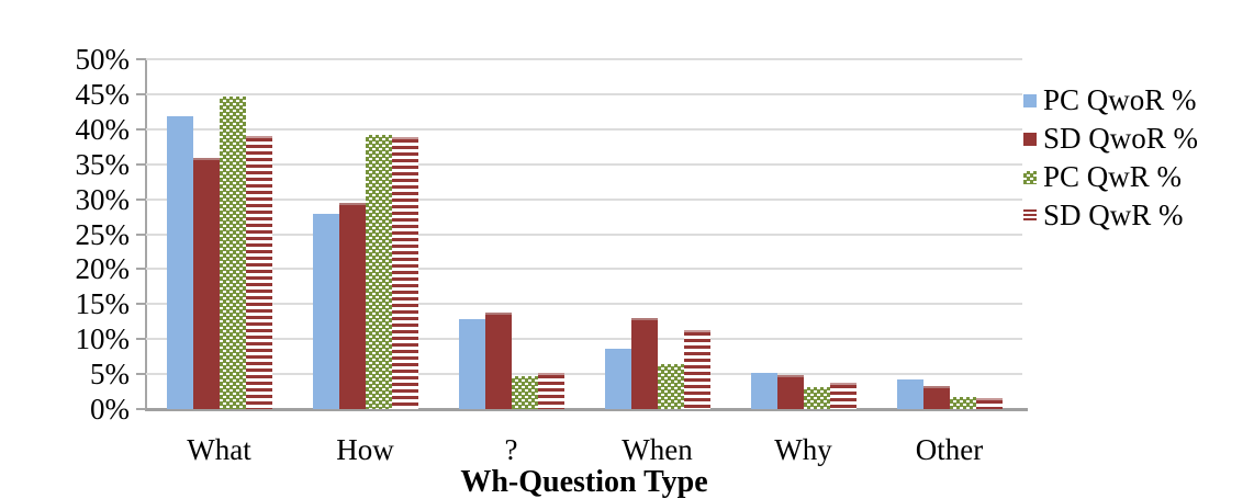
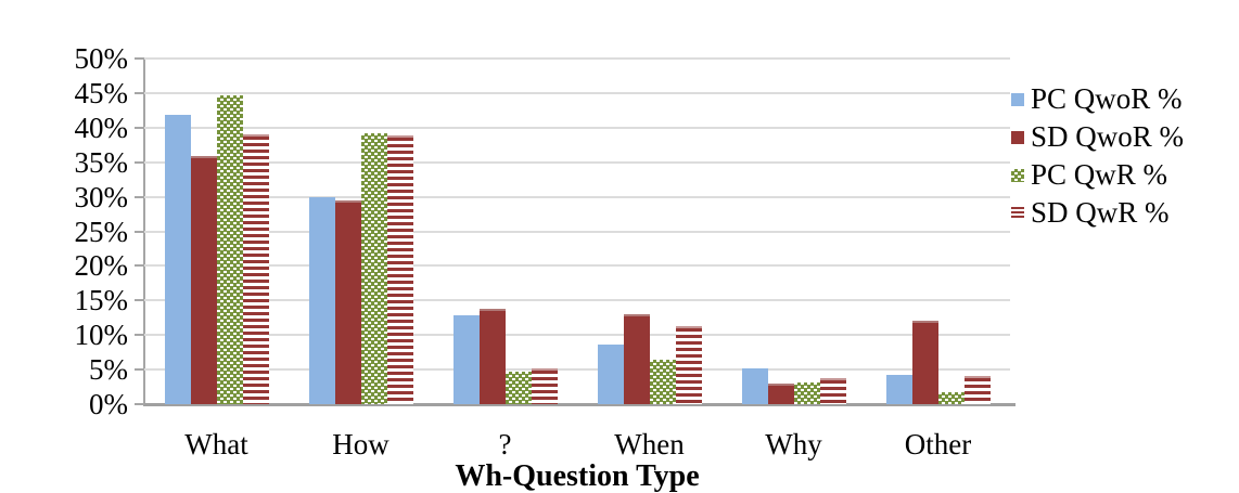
PC QwoR %/How: 28% -> 30%
SD QwoR %/Why: 5% -> 3%
SD QwoR %/Other: 3% -> 12%
SD QwR %/Other: 2% -> 4%
